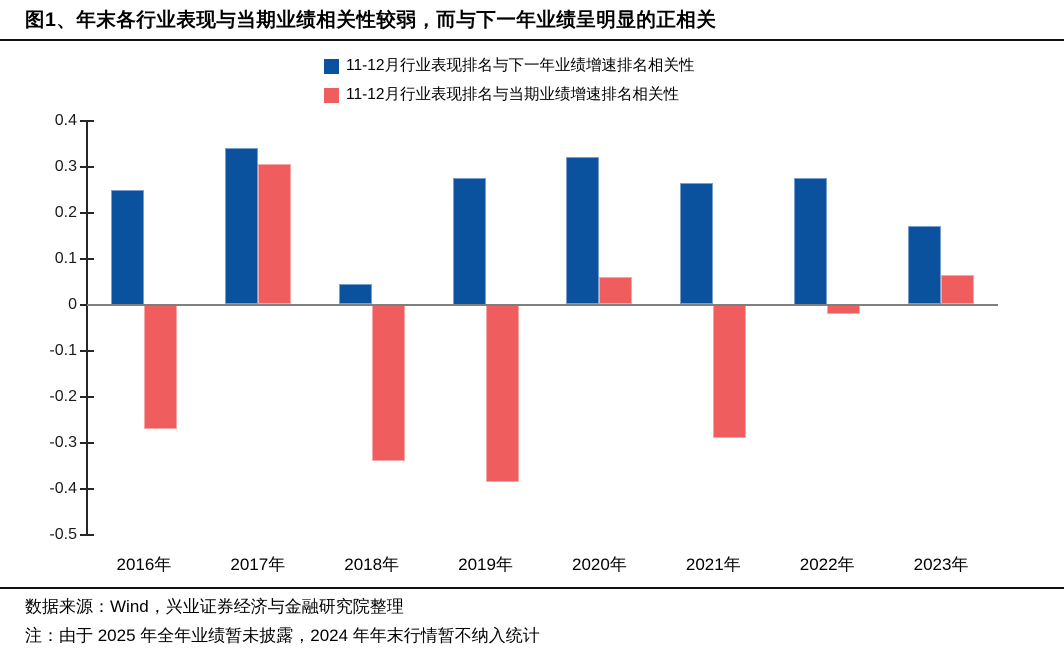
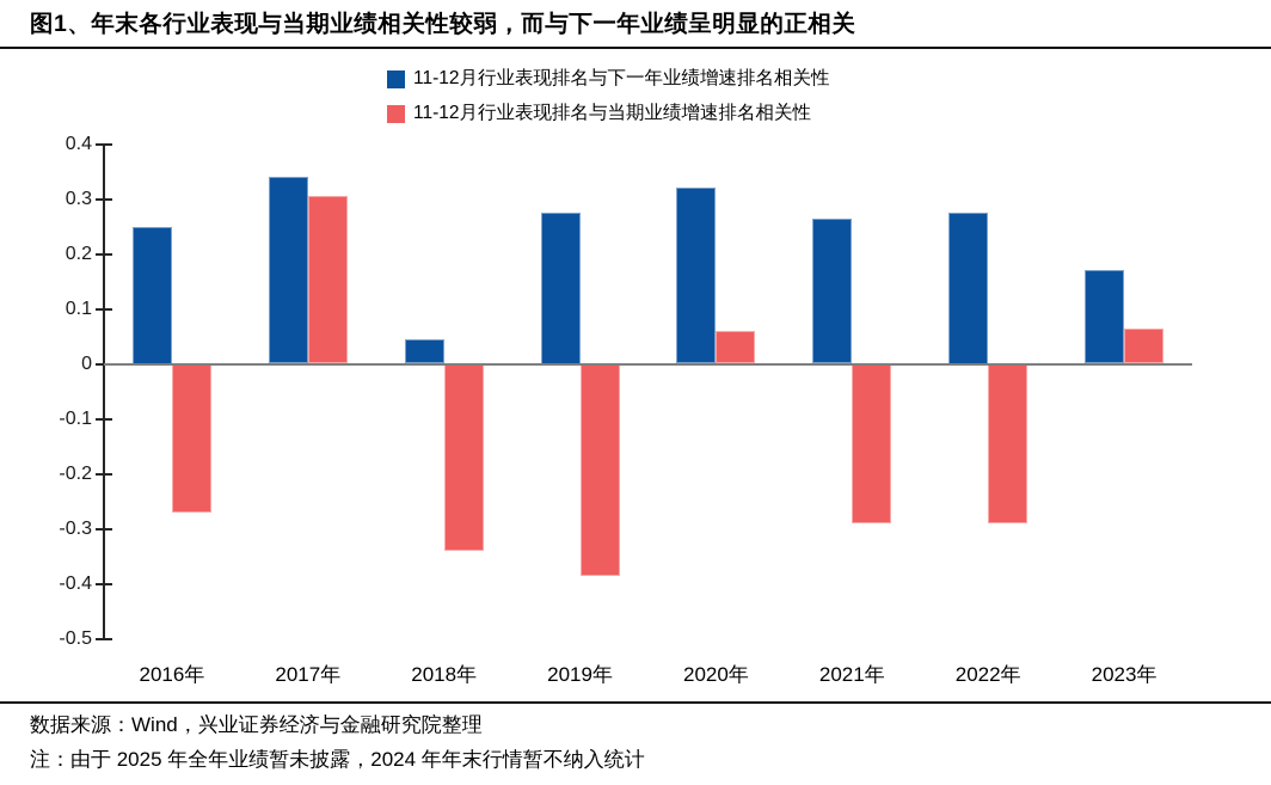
11-12月行业表现排名与当期业绩增速排名相关性/2022年: -0.02 -> -0.29
